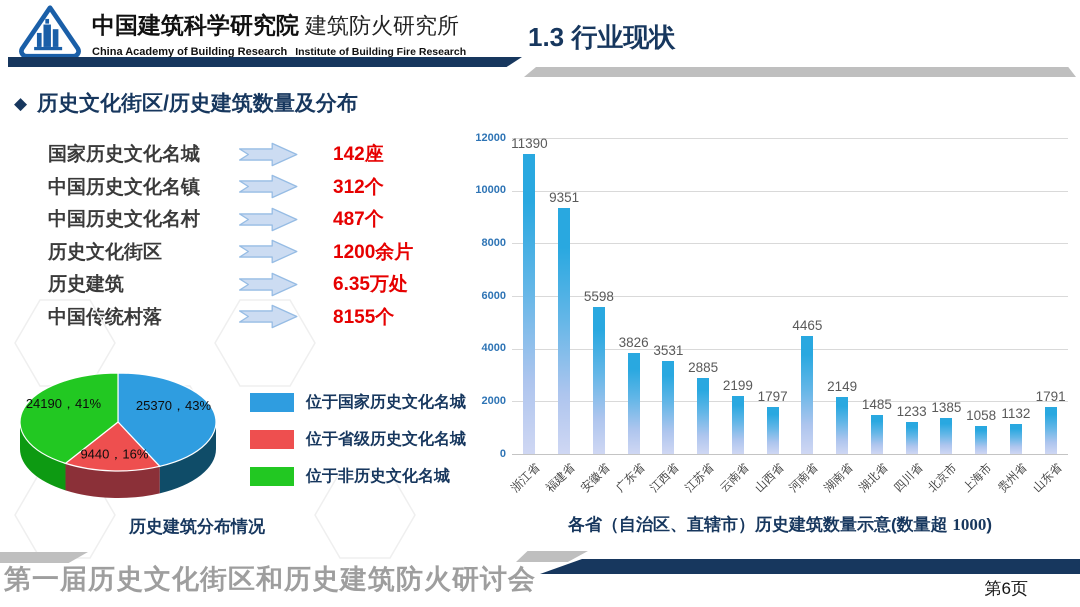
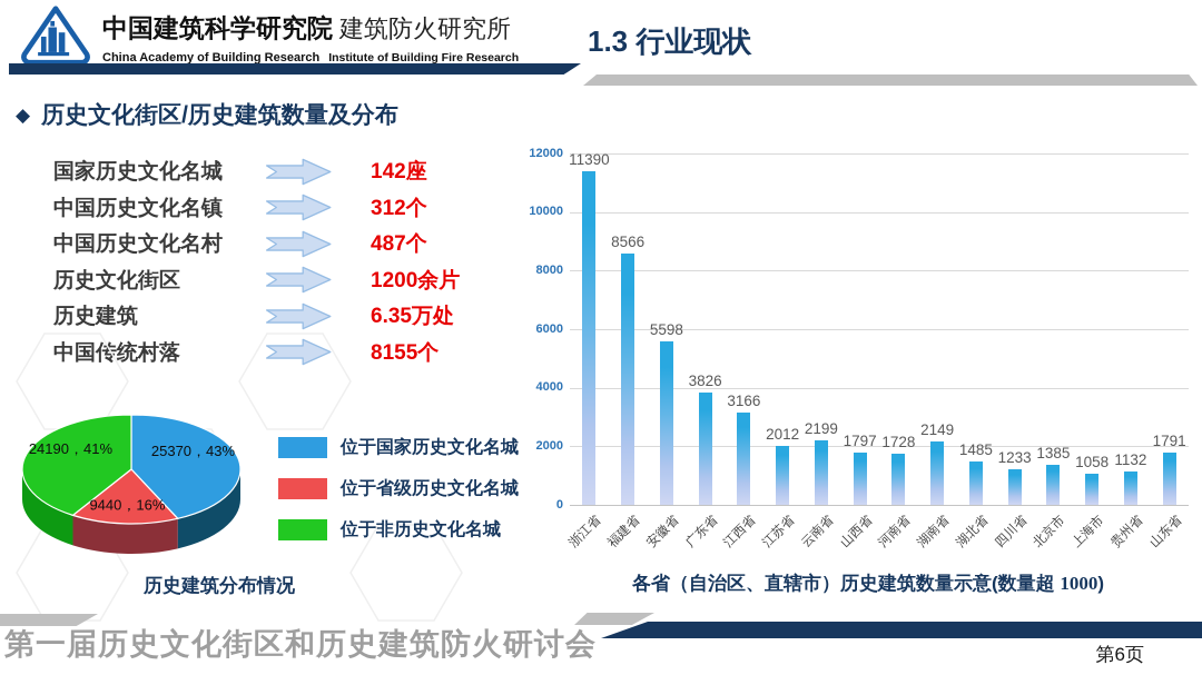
各省（自治区、直辖市）历史建筑数量示意(数量超 1000)/福建省: 9351 -> 8566
各省（自治区、直辖市）历史建筑数量示意(数量超 1000)/江西省: 3531 -> 3166
各省（自治区、直辖市）历史建筑数量示意(数量超 1000)/江苏省: 2885 -> 2012
各省（自治区、直辖市）历史建筑数量示意(数量超 1000)/河南省: 4465 -> 1728
